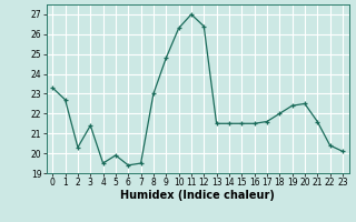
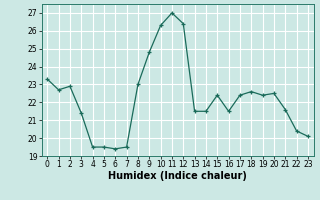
2: 20.3 -> 22.9
5: 19.9 -> 19.5
15: 21.5 -> 22.4
17: 21.6 -> 22.4
18: 22.0 -> 22.6
